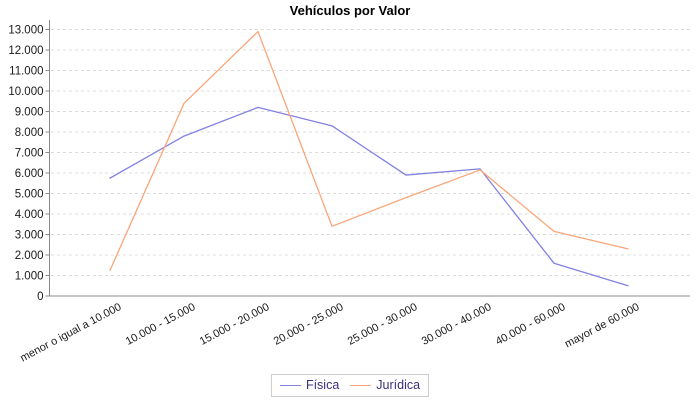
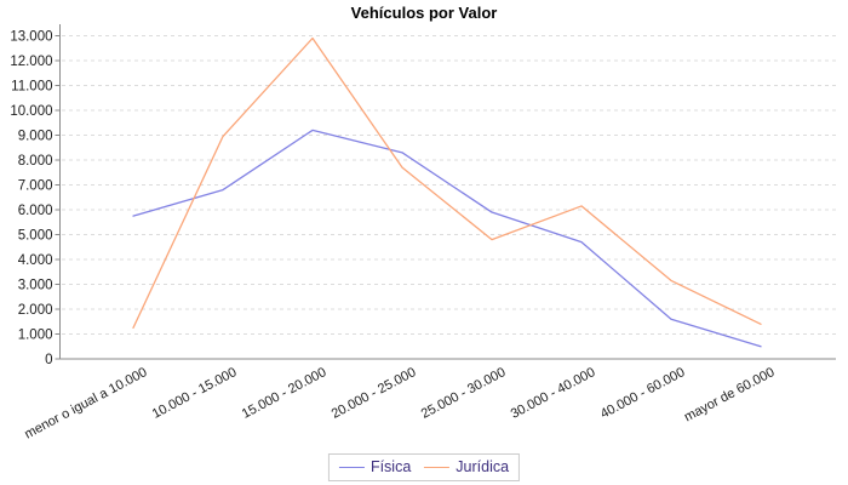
Física/10.000 - 15.000: 7800 -> 6800
Jurídica/10.000 - 15.000: 9400 -> 9000
Jurídica/20.000 - 25.000: 3400 -> 7700
Física/30.000 - 40.000: 6200 -> 4700
Jurídica/mayor de 60.000: 2300 -> 1400
